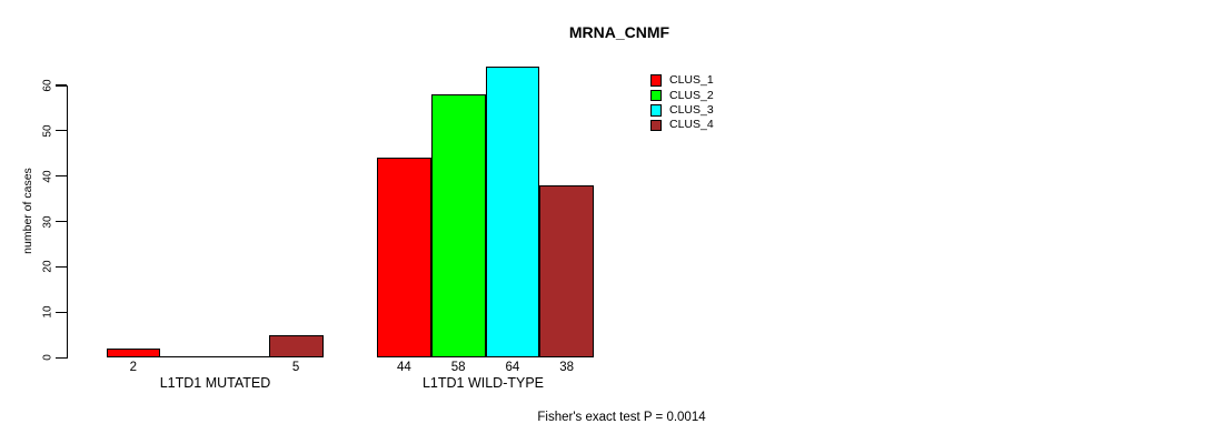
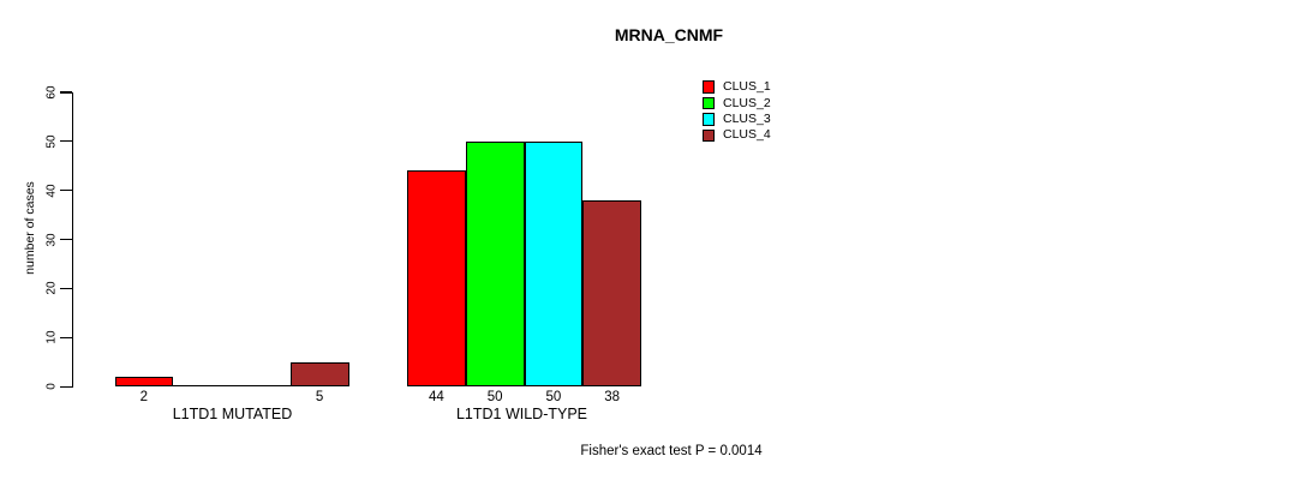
CLUS_2/L1TD1 WILD-TYPE: 58 -> 50
CLUS_3/L1TD1 WILD-TYPE: 64 -> 50
